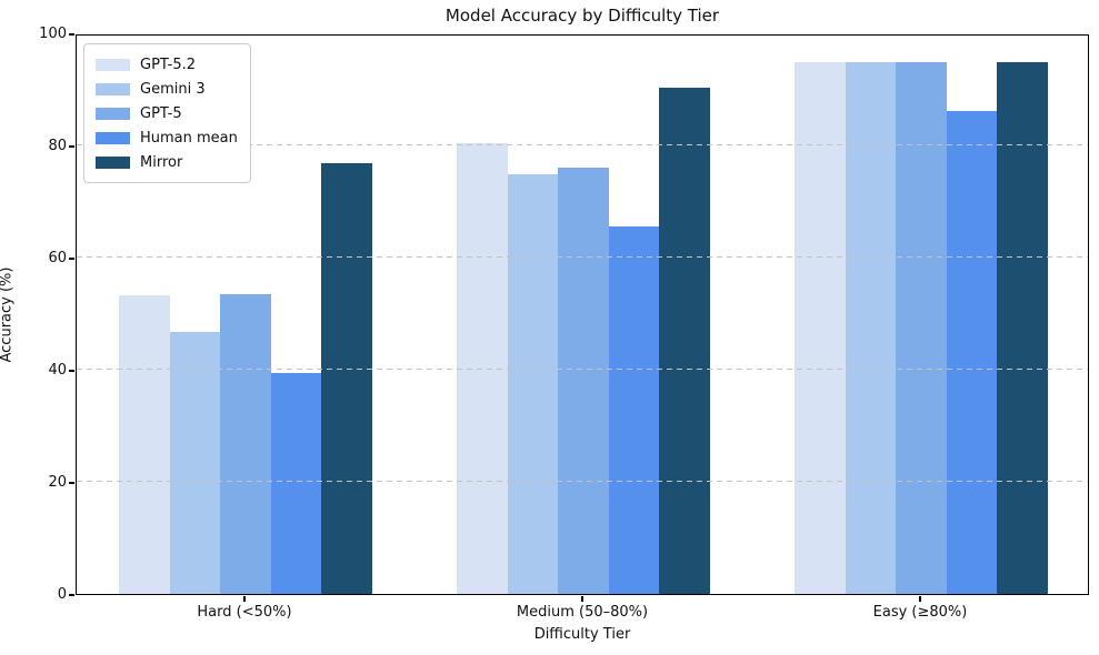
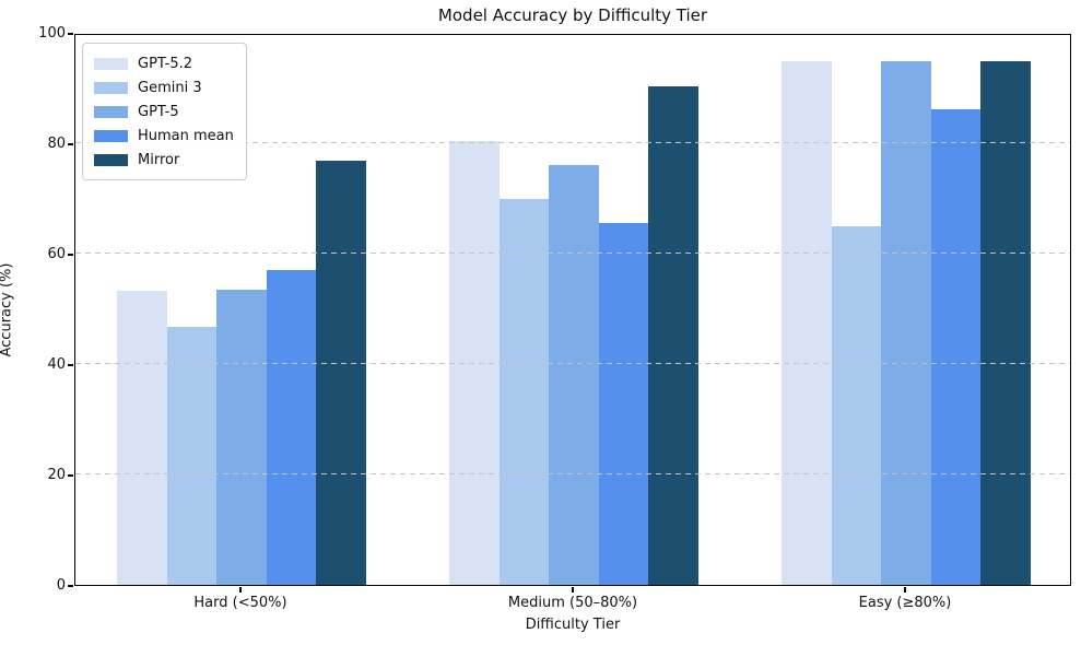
Human mean/Hard (<50%): 39 -> 57
Gemini 3/Medium (50–80%): 75 -> 70
Gemini 3/Easy (≥80%): 95 -> 65
